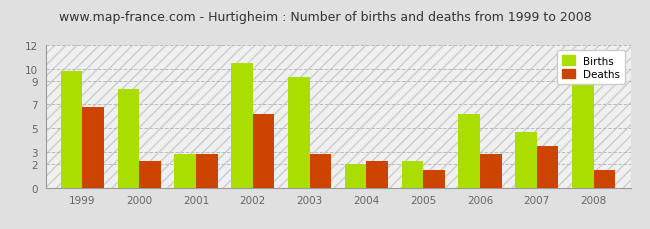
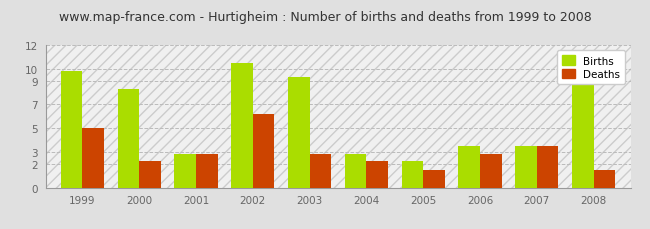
Deaths/1999: 6.8 -> 5.0
Births/2004: 2.0 -> 2.8
Births/2006: 6.2 -> 3.5
Births/2007: 4.7 -> 3.5
